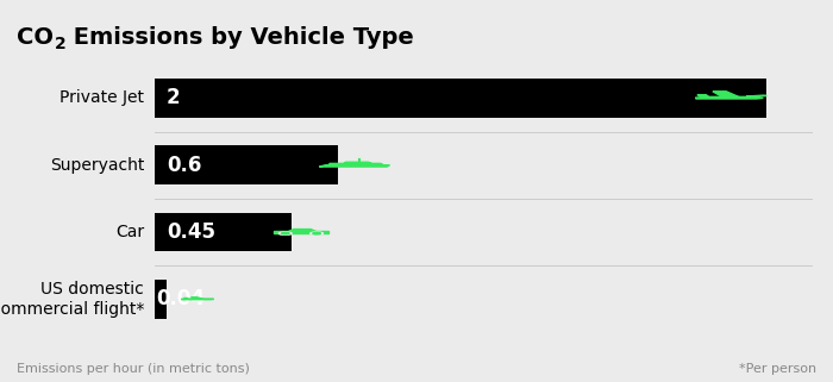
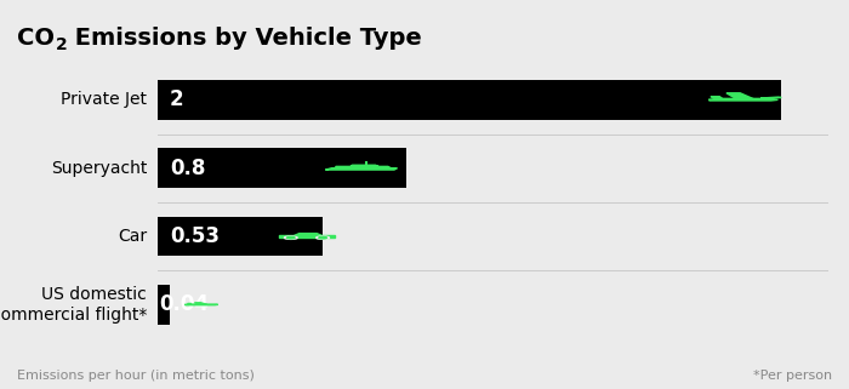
Superyacht: 0.6 -> 0.8
Car: 0.45 -> 0.53
